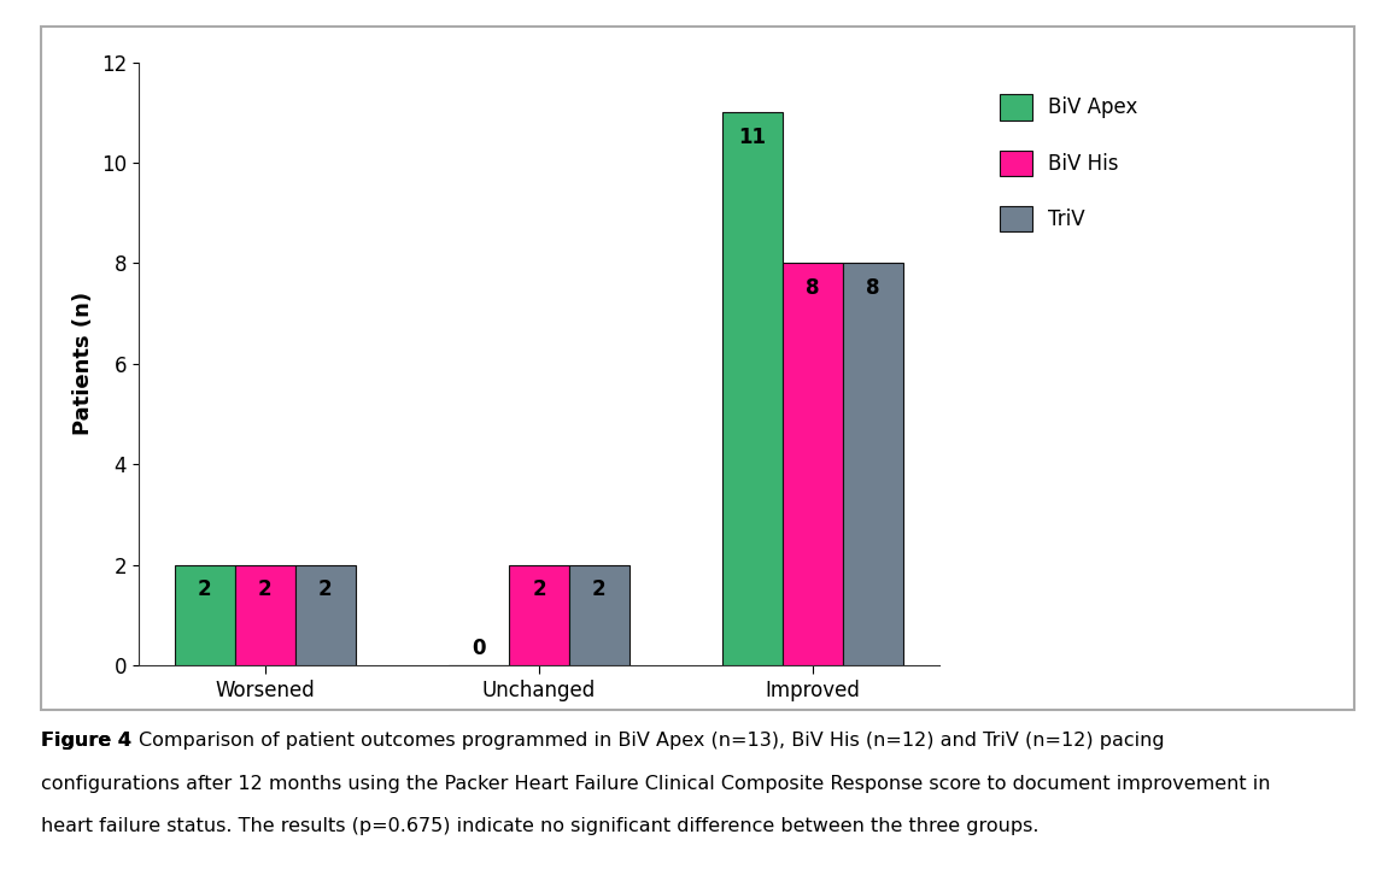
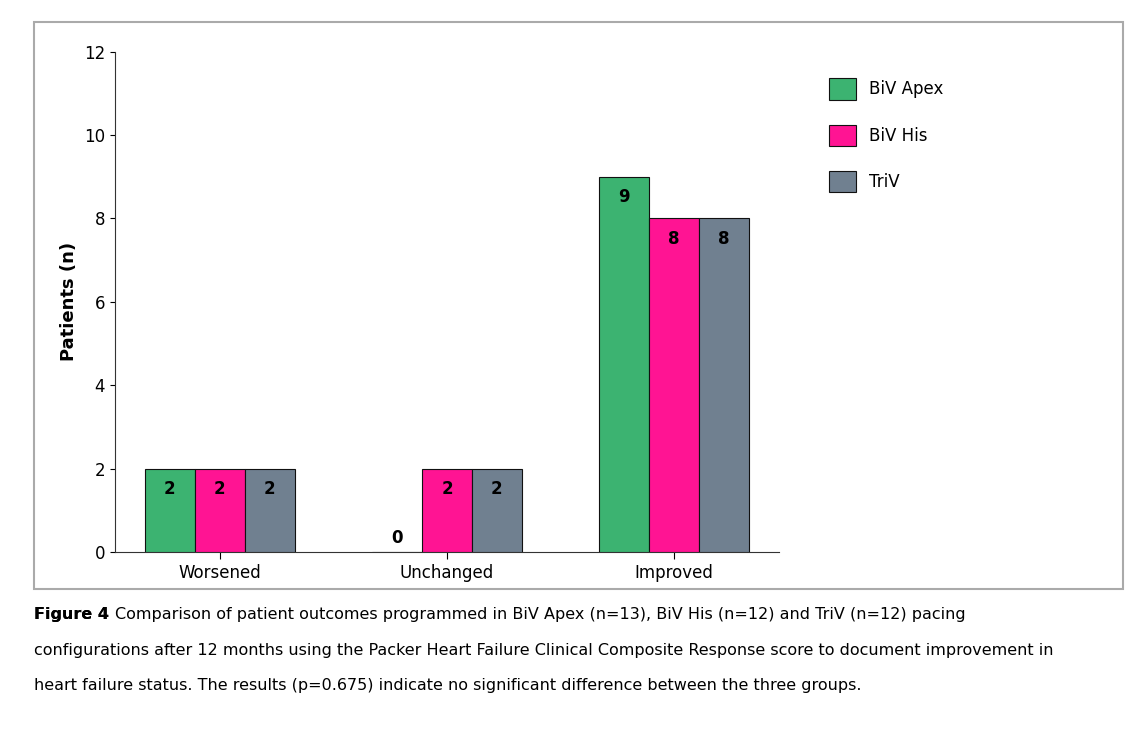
BiV Apex/Improved: 11 -> 9
